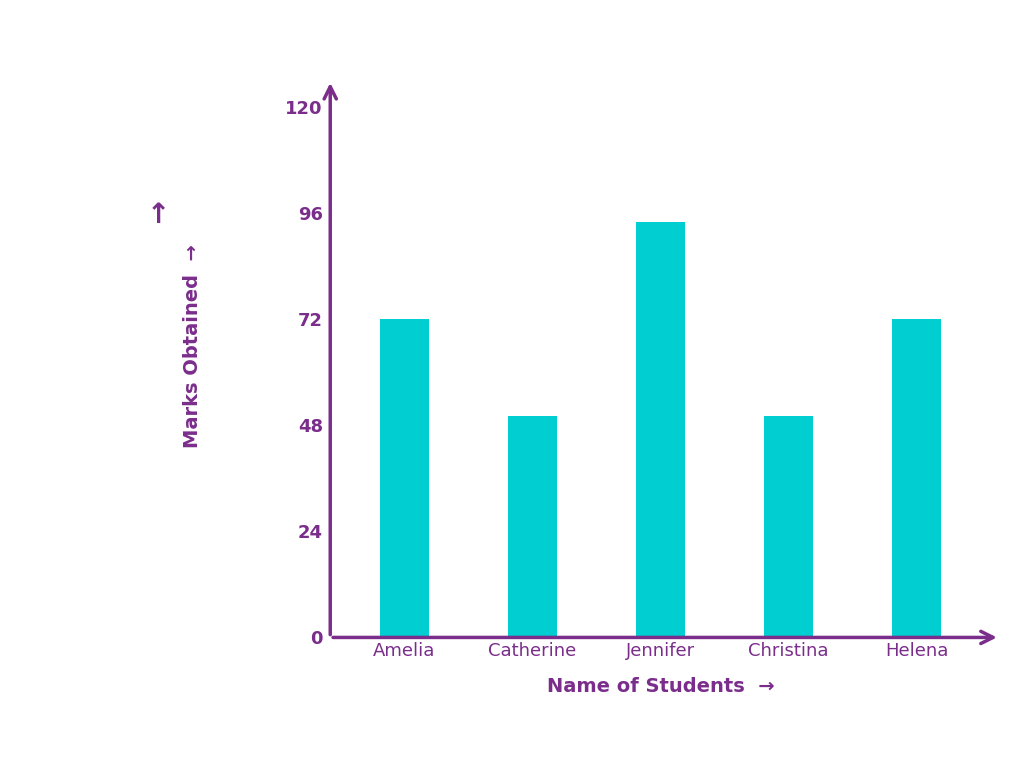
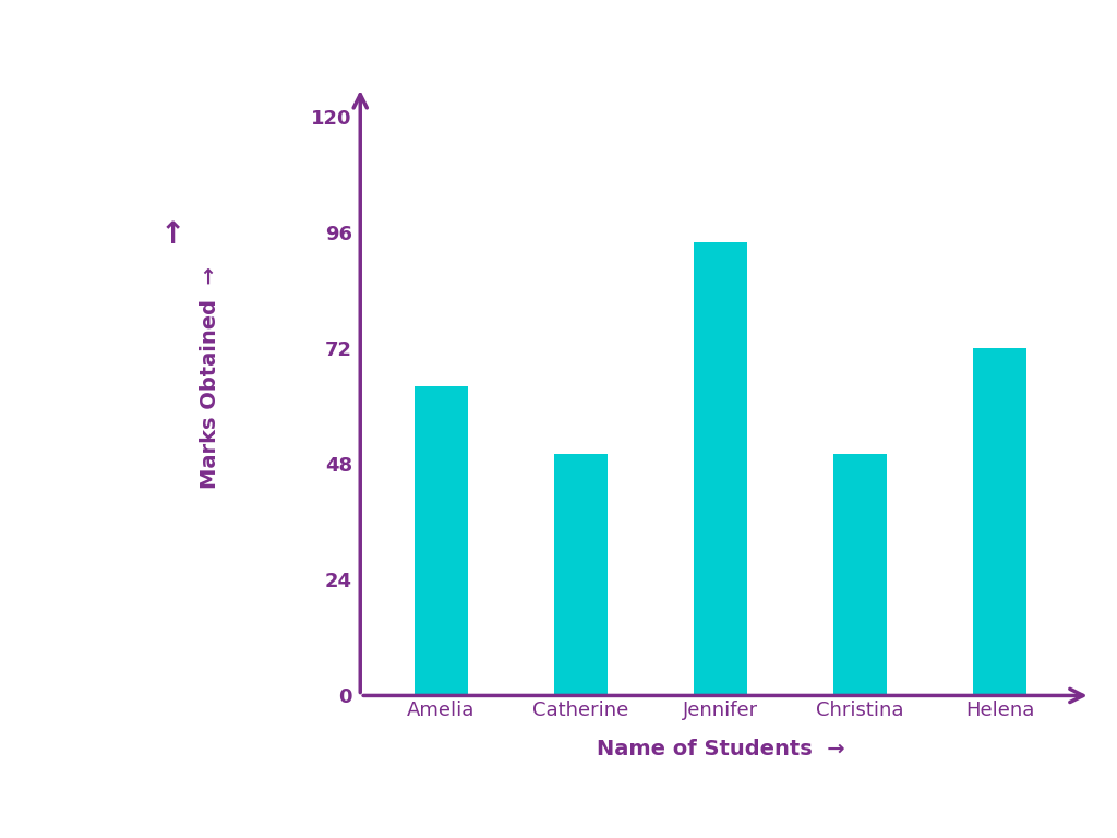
Amelia: 72 -> 64
